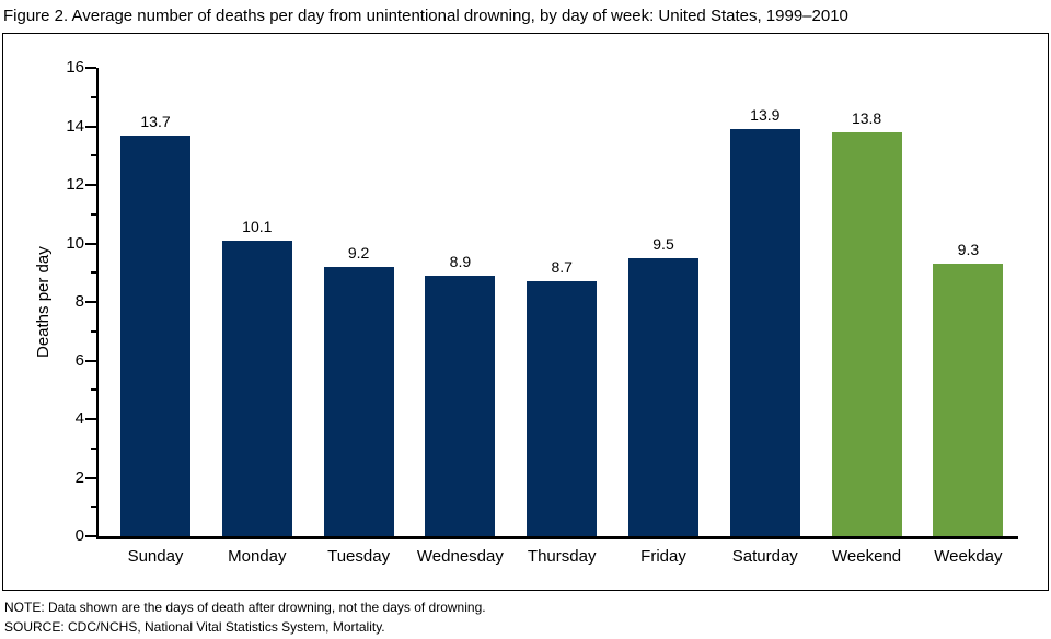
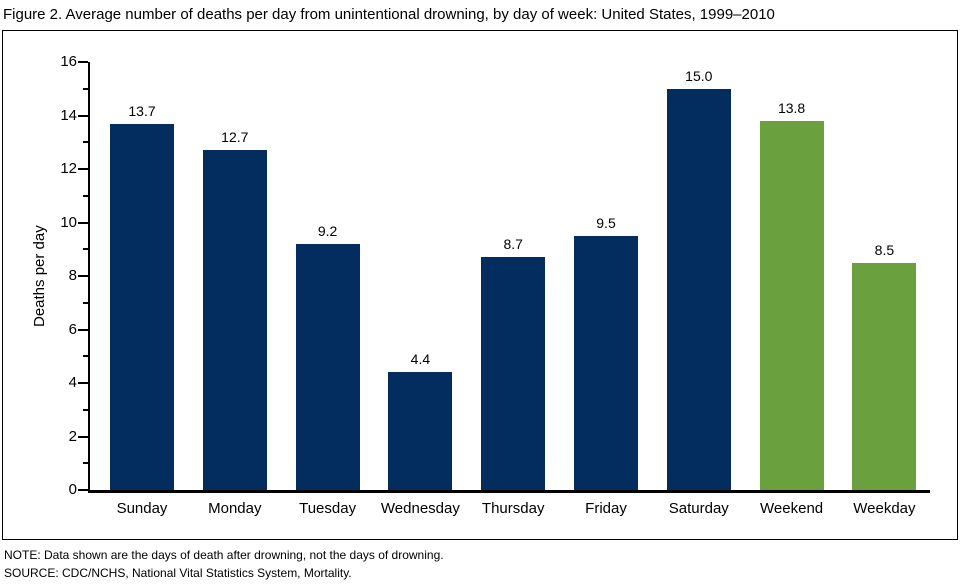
Monday: 10.1 -> 12.7
Wednesday: 8.9 -> 4.4
Saturday: 13.9 -> 15.0
Weekday: 9.3 -> 8.5
